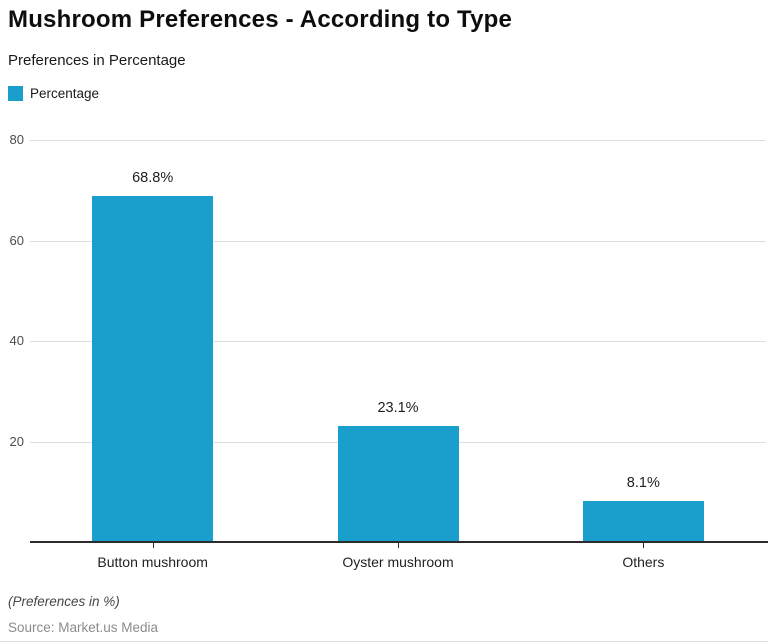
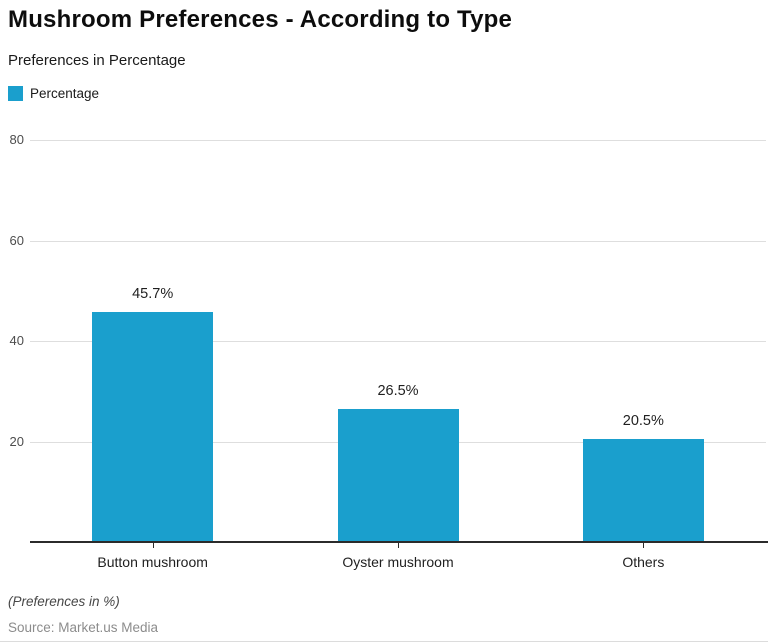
Button mushroom: 68.8% -> 45.7%
Oyster mushroom: 23.1% -> 26.5%
Others: 8.1% -> 20.5%
